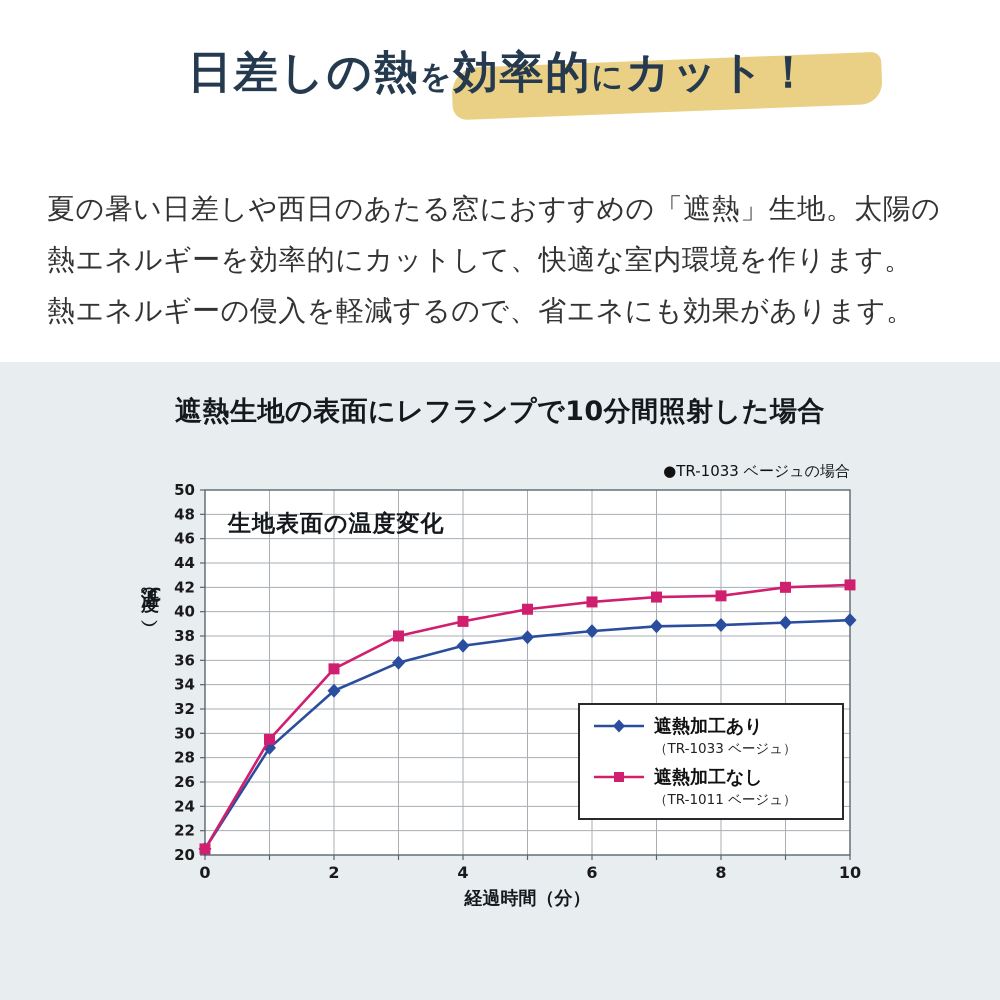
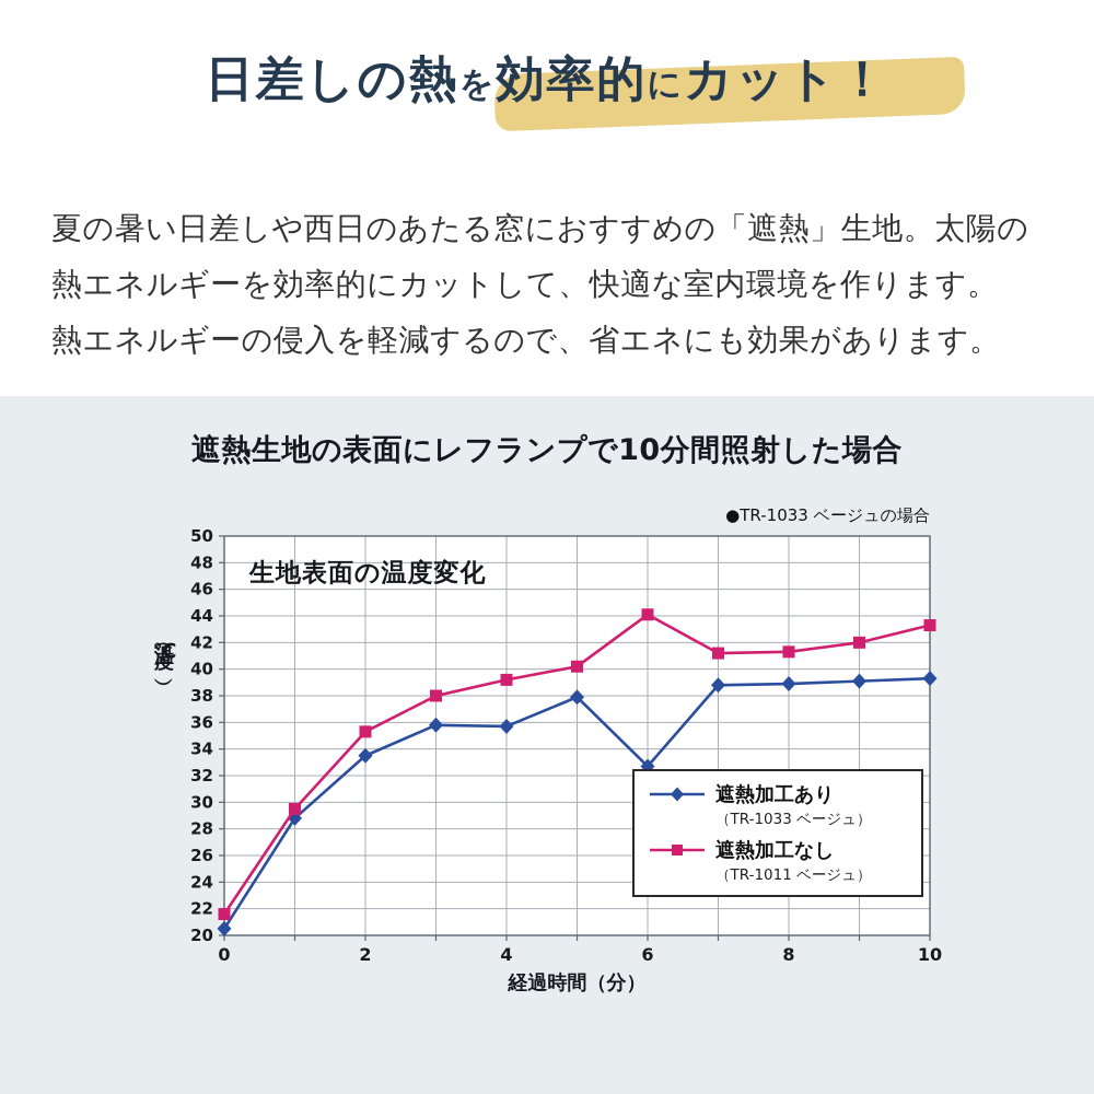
遮熱加工なし/0: 20.5 -> 21.6
遮熱加工あり/4: 37.2 -> 35.7
遮熱加工あり/6: 38.4 -> 32.7
遮熱加工なし/6: 40.8 -> 44.1
遮熱加工なし/10: 42.2 -> 43.3
